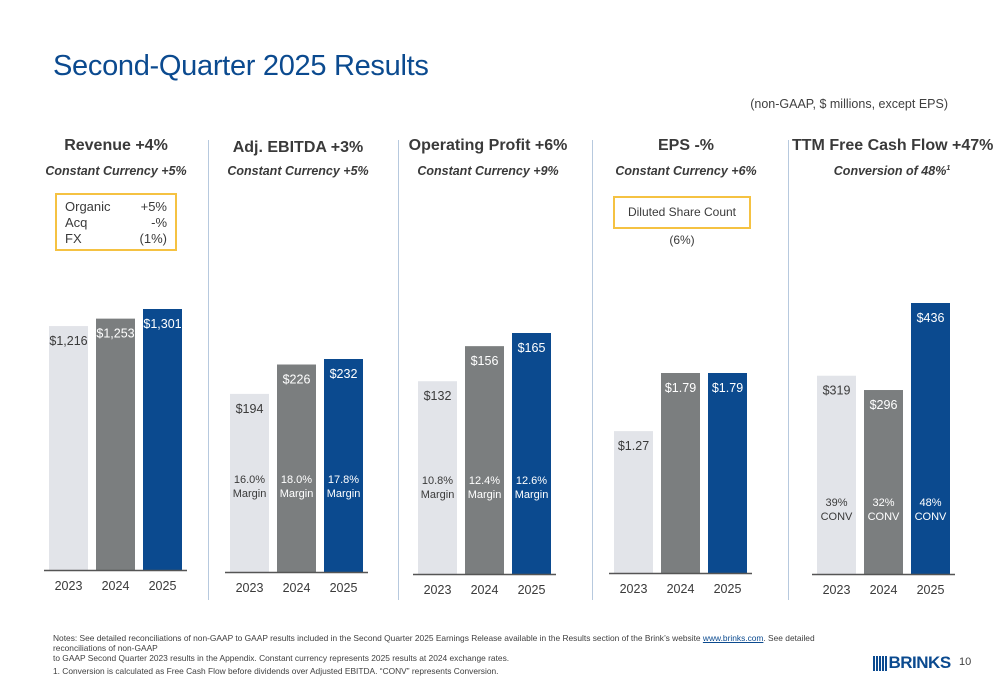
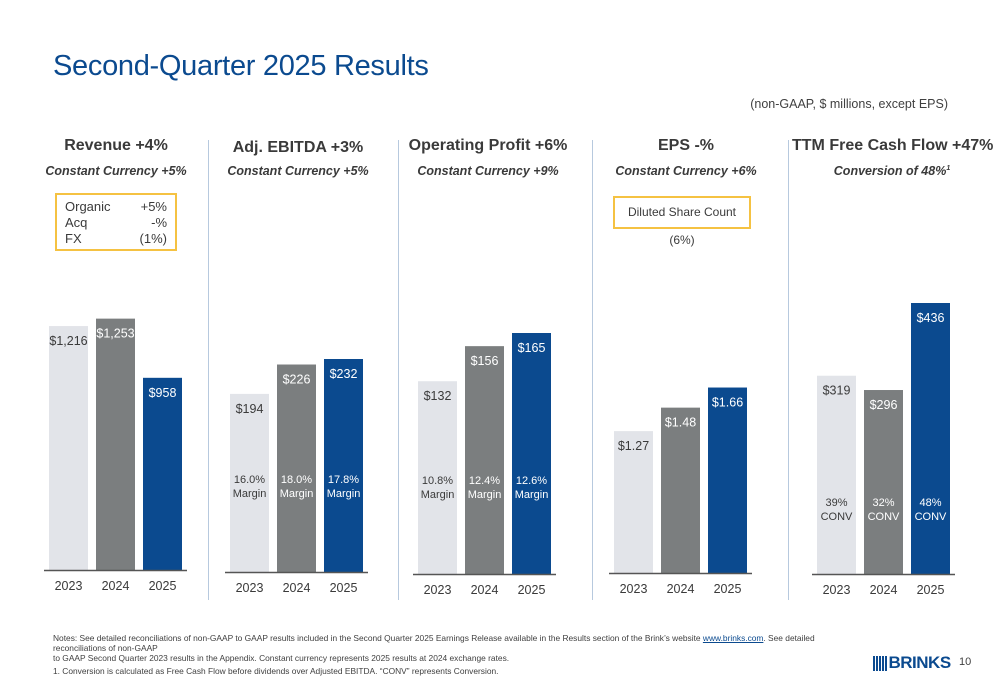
Revenue +4%/2025: $1,301 -> $958
EPS -%/2024: $1.79 -> $1.48
EPS -%/2025: $1.79 -> $1.66
